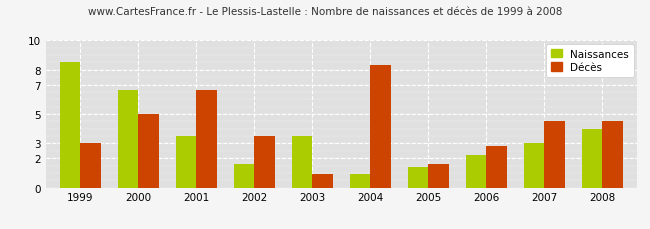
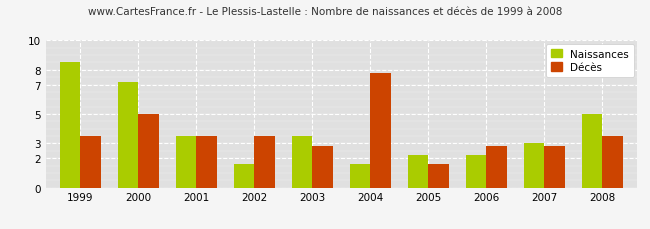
Décès/1999: 3.0 -> 3.5
Naissances/2000: 6.6 -> 7.2
Décès/2001: 6.6 -> 3.5
Décès/2003: 0.9 -> 2.8
Naissances/2004: 0.9 -> 1.6
Décès/2004: 8.3 -> 7.8
Naissances/2005: 1.4 -> 2.2
Décès/2007: 4.5 -> 2.8
Naissances/2008: 4.0 -> 5.0
Décès/2008: 4.5 -> 3.5
